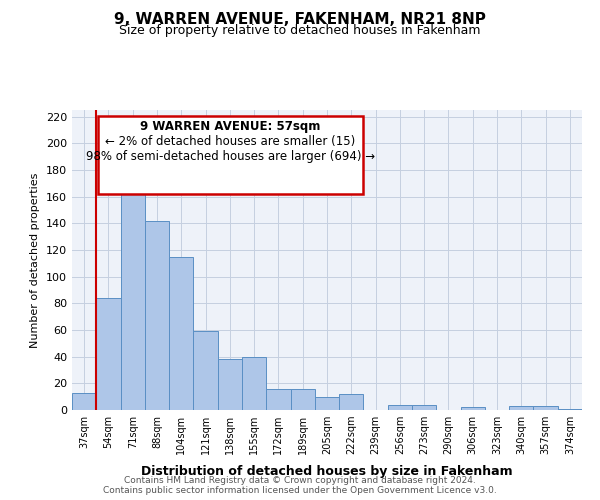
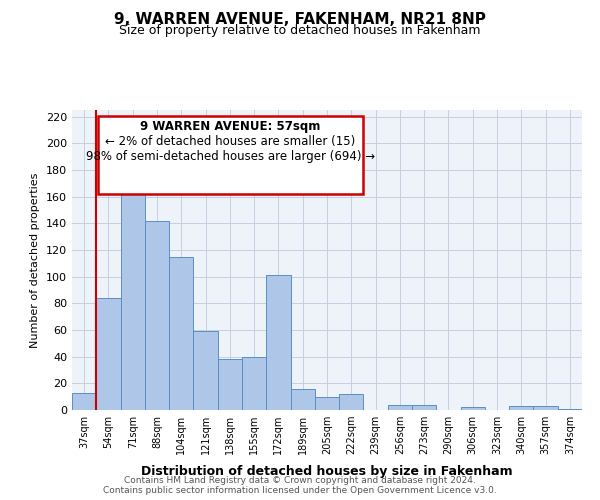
172sqm: 16 -> 101
